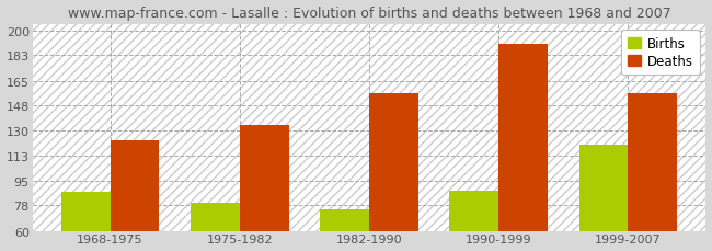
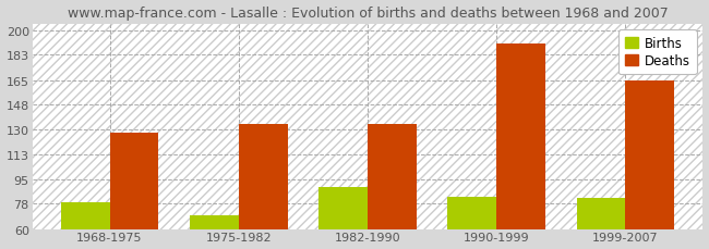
Births/1968-1975: 87 -> 79
Deaths/1968-1975: 123 -> 128
Births/1975-1982: 80 -> 70
Births/1982-1990: 75 -> 90
Deaths/1982-1990: 156 -> 134
Births/1990-1999: 88 -> 83
Births/1999-2007: 120 -> 82
Deaths/1999-2007: 156 -> 165
